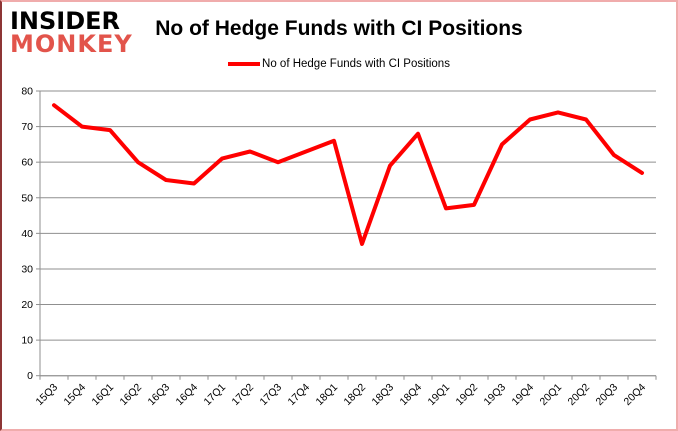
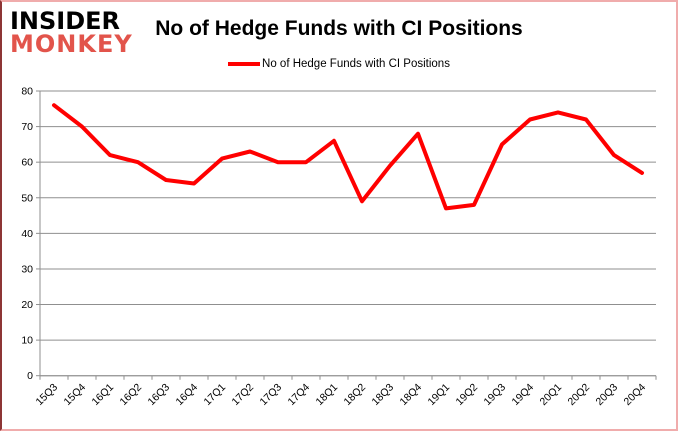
16Q1: 69 -> 62
17Q4: 63 -> 60
18Q2: 37 -> 49
